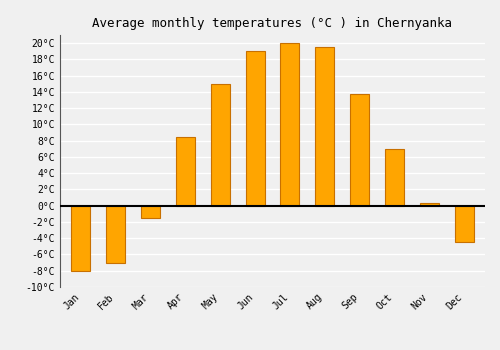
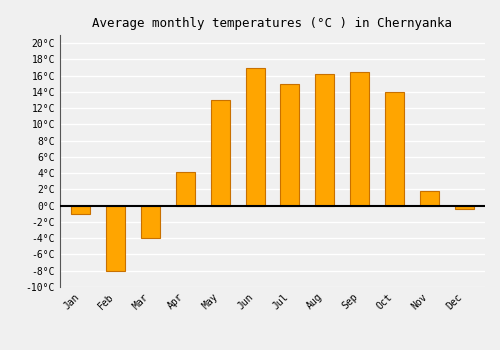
Jan: -8.0°C -> -1.0°C
Feb: -7.0°C -> -8.0°C
Mar: -1.5°C -> -4.0°C
Apr: 8.5°C -> 4.2°C
May: 15.0°C -> 13.0°C
Jun: 19.0°C -> 17.0°C
Jul: 20.0°C -> 15.0°C
Aug: 19.5°C -> 16.2°C
Sep: 13.8°C -> 16.4°C
Oct: 7.0°C -> 14.0°C
Nov: 0.3°C -> 1.8°C
Dec: -4.5°C -> -0.4°C
